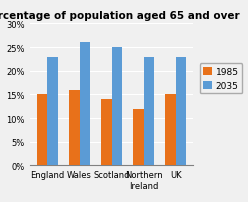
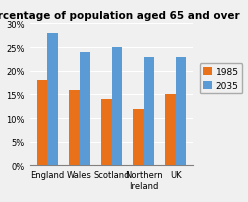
1985/England: 15% -> 18%
2035/England: 23% -> 28%
2035/Wales: 26% -> 24%
